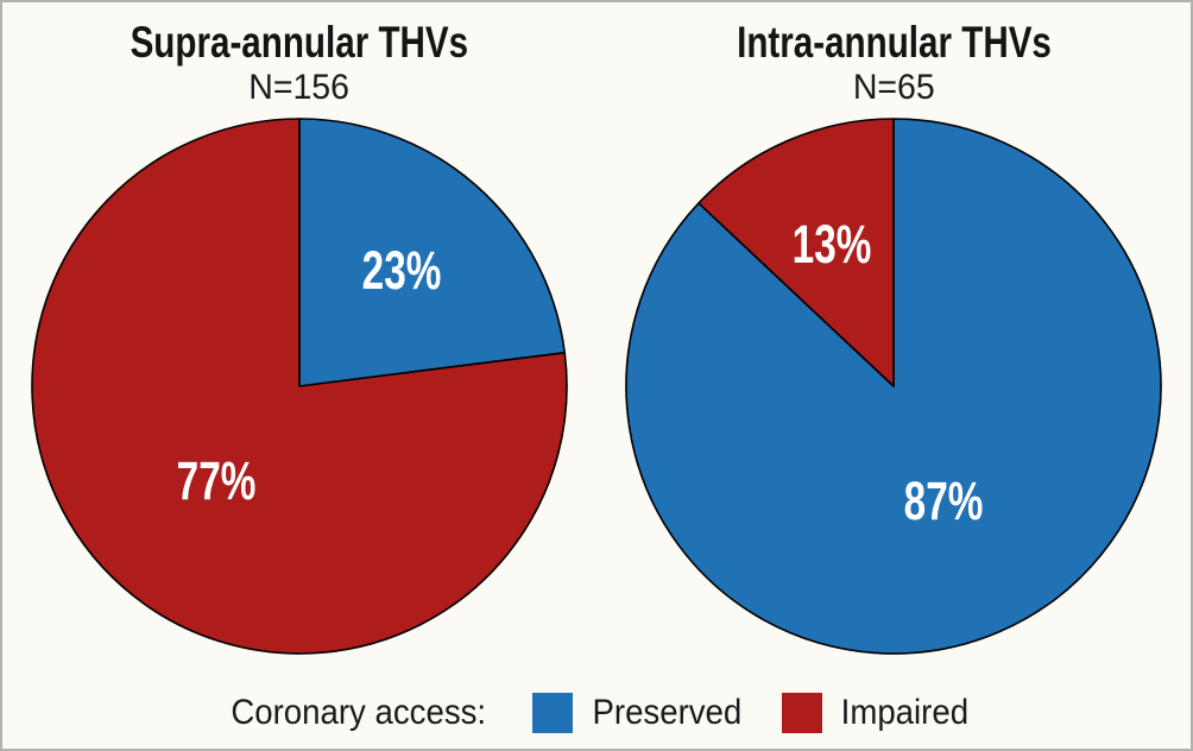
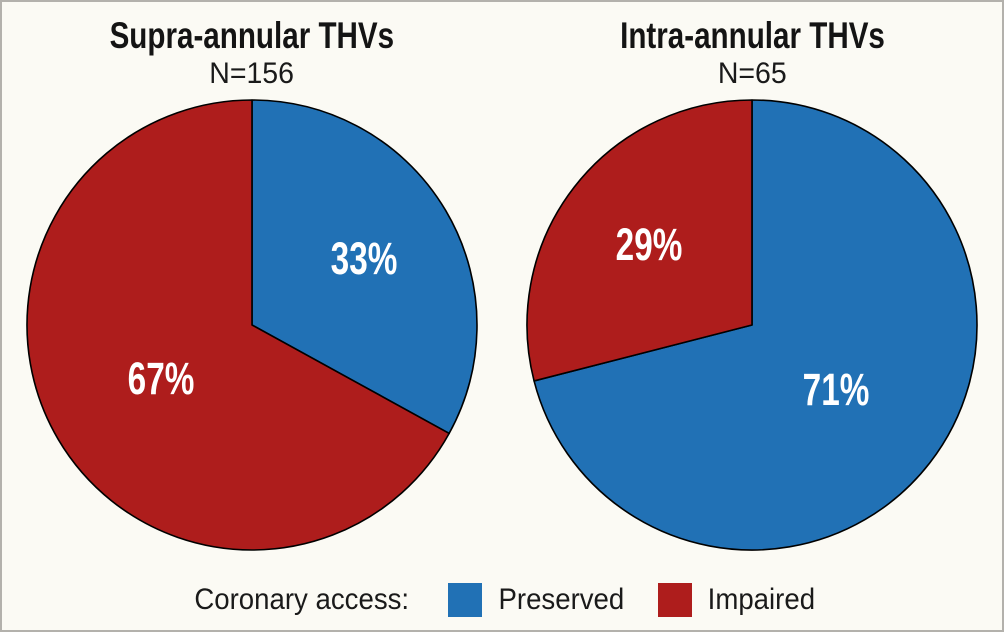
Supra-annular THVs/Preserved: 23% -> 33%
Supra-annular THVs/Impaired: 77% -> 67%
Intra-annular THVs/Preserved: 87% -> 71%
Intra-annular THVs/Impaired: 13% -> 29%
